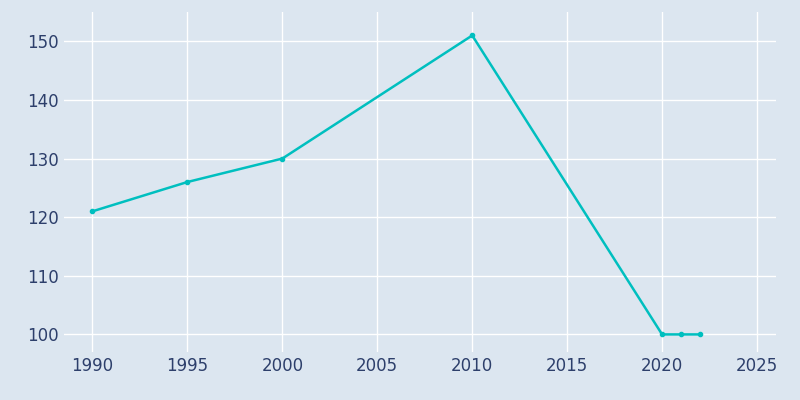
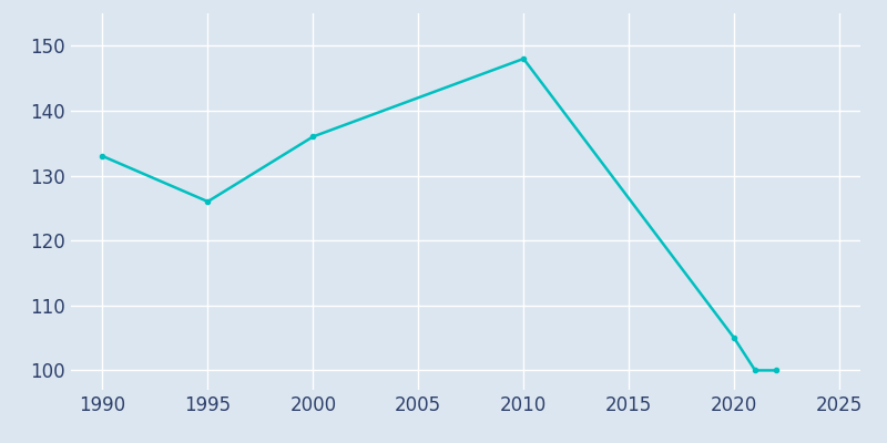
1990: 121 -> 133
2000: 130 -> 136
2010: 151 -> 148
2020: 100 -> 105
